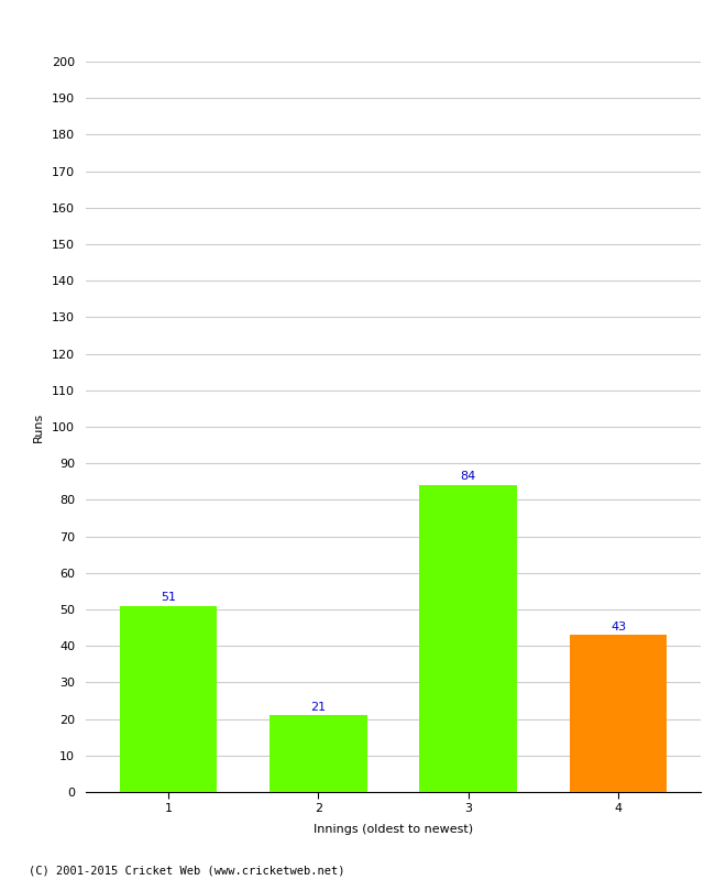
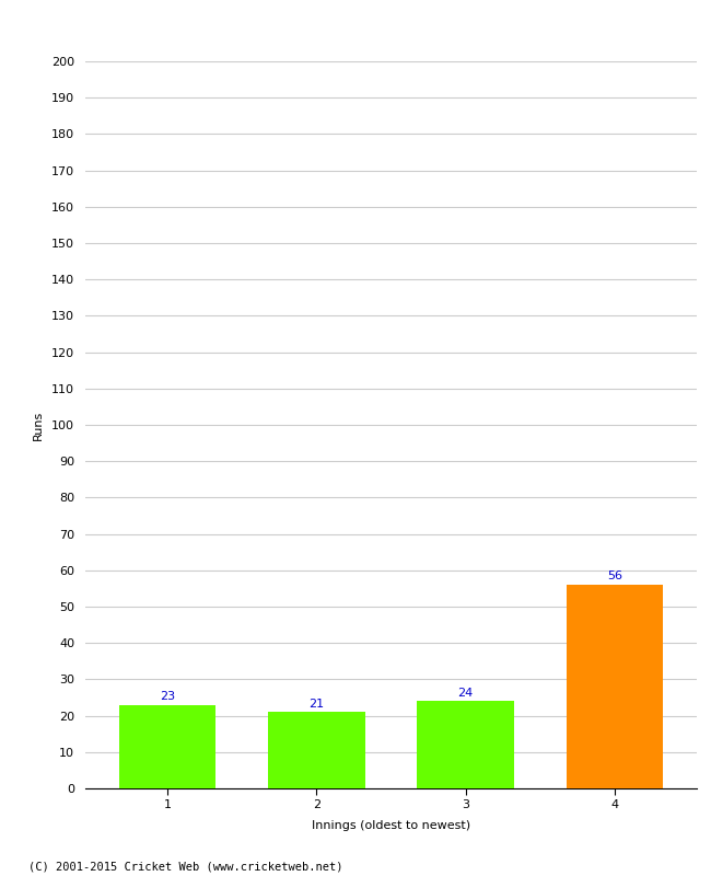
1: 51 -> 23
3: 84 -> 24
4: 43 -> 56
